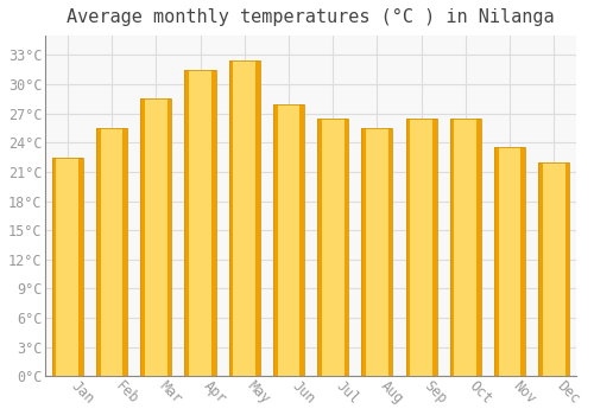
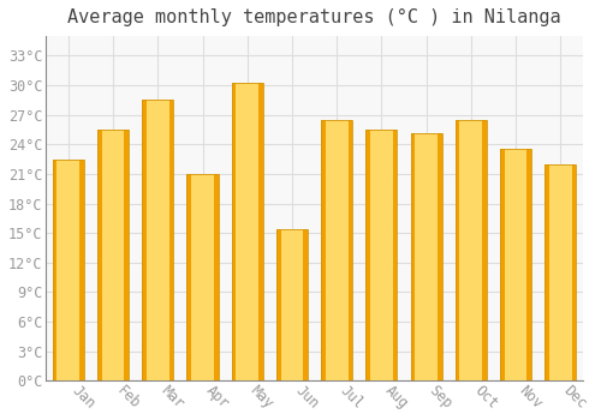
Apr: 31.5°C -> 21.0°C
May: 32.5°C -> 30.2°C
Jun: 28.0°C -> 15.4°C
Sep: 26.5°C -> 25.2°C
